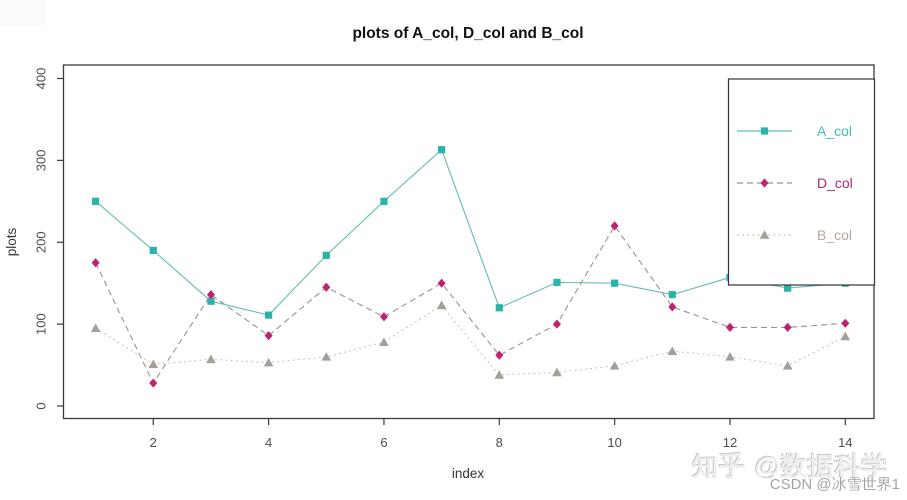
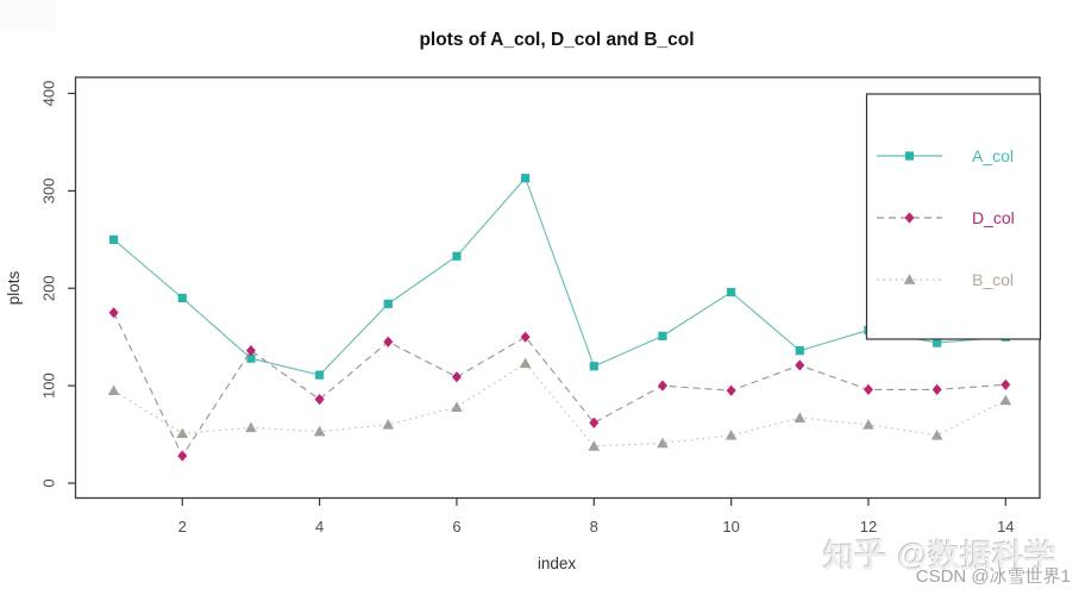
A_col/6: 250 -> 230
A_col/10: 150 -> 200
D_col/10: 220 -> 100
